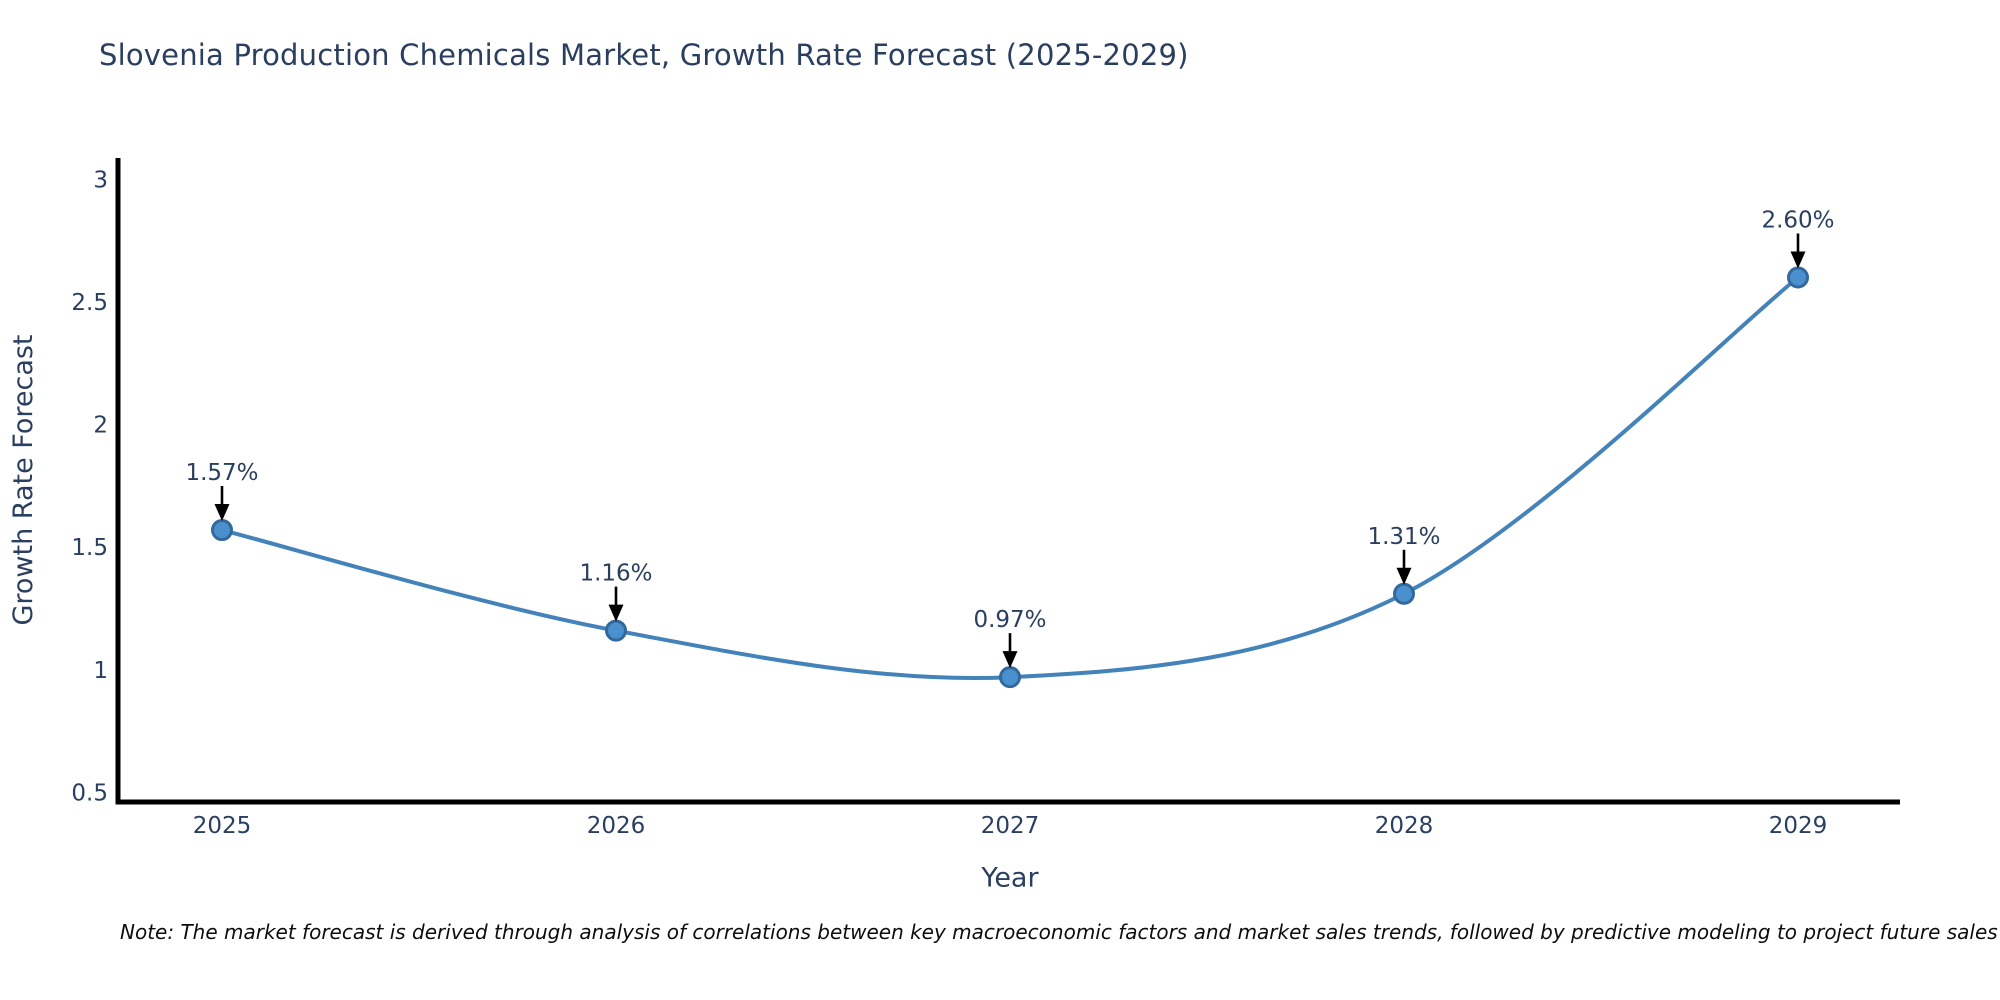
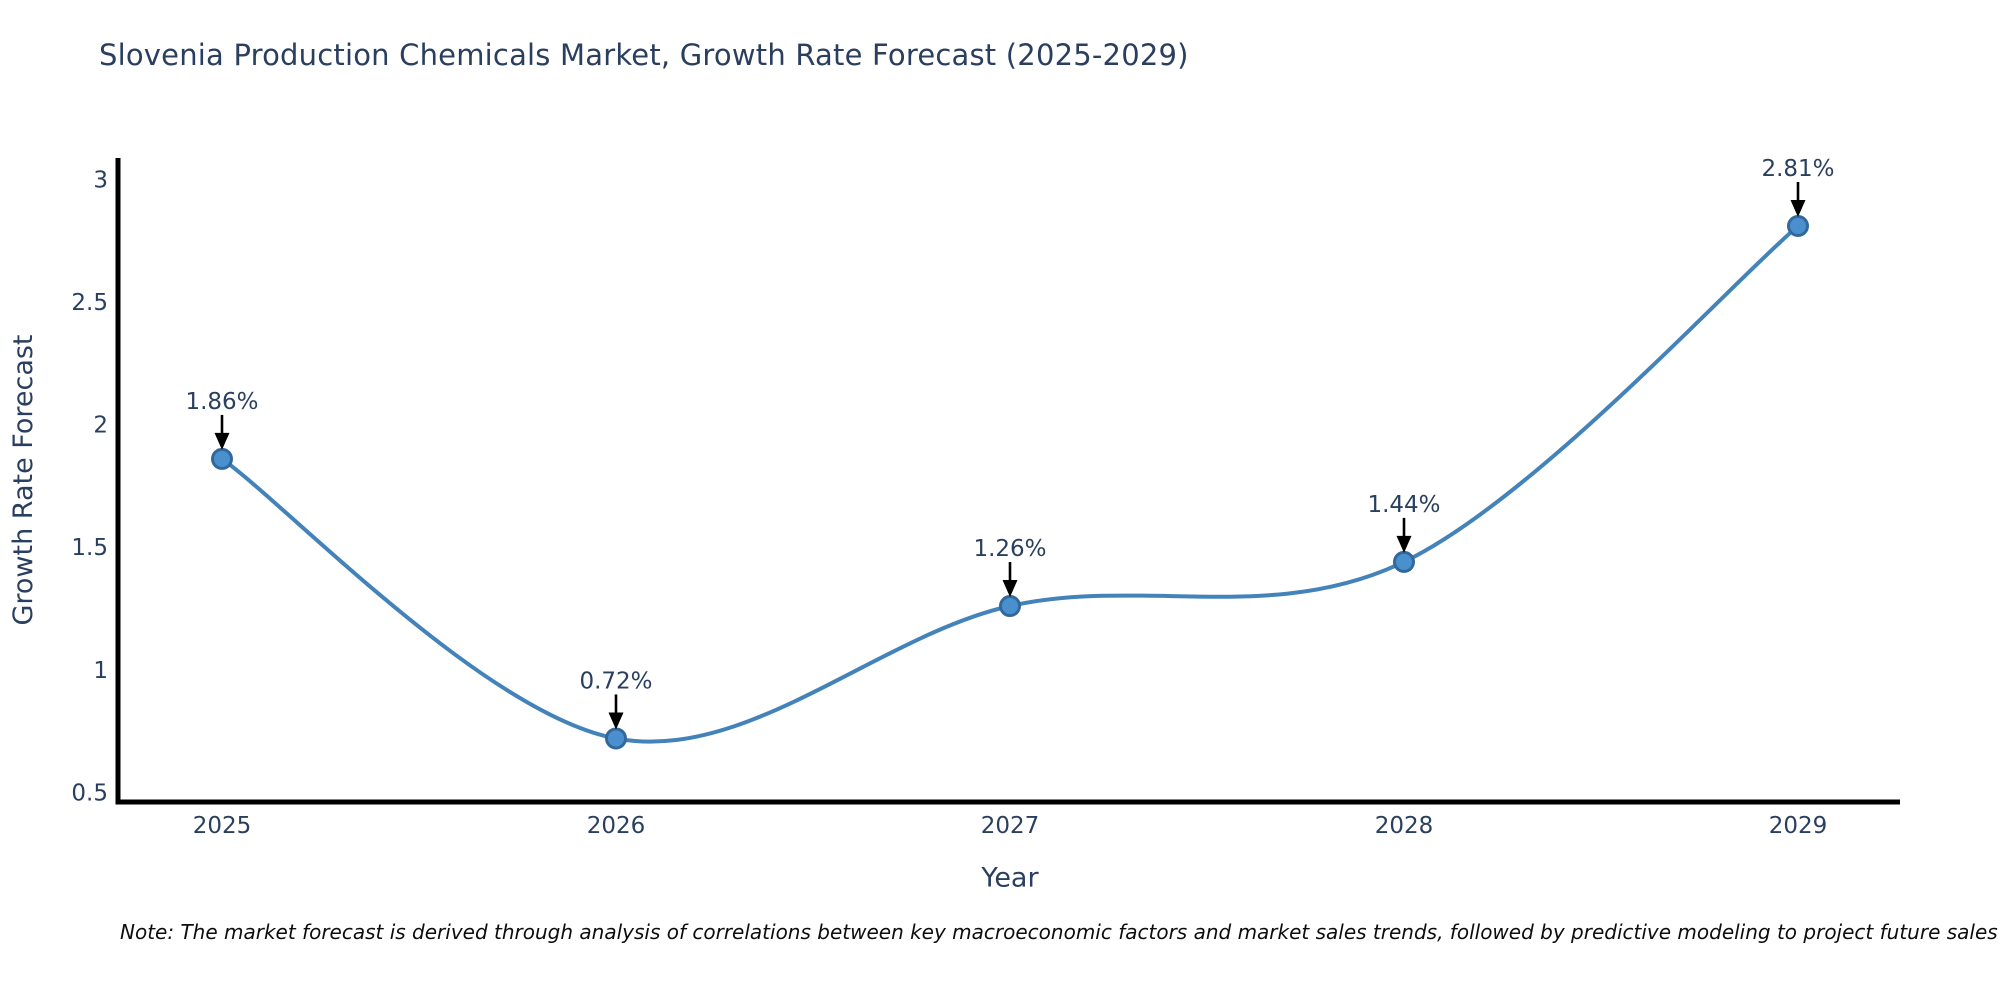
2025: 1.57% -> 1.86%
2026: 1.16% -> 0.72%
2027: 0.97% -> 1.26%
2028: 1.31% -> 1.44%
2029: 2.60% -> 2.81%
